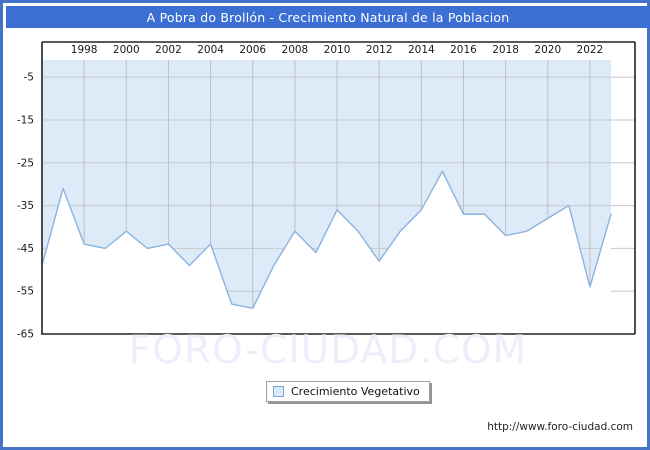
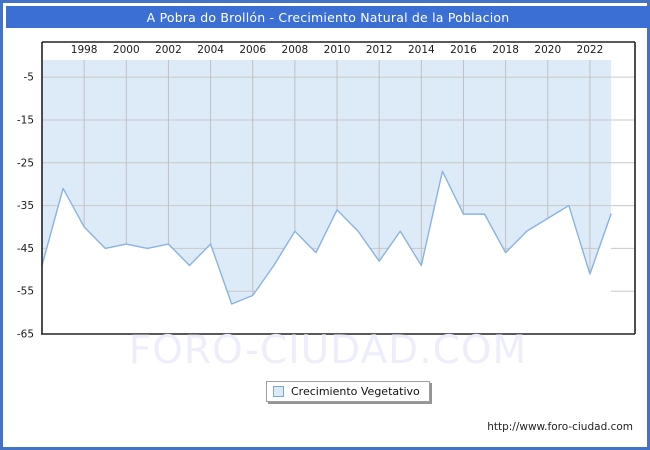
1998: -44 -> -40
2000: -41 -> -44
2006: -59 -> -56
2014: -36 -> -49
2018: -42 -> -46
2022: -54 -> -51
